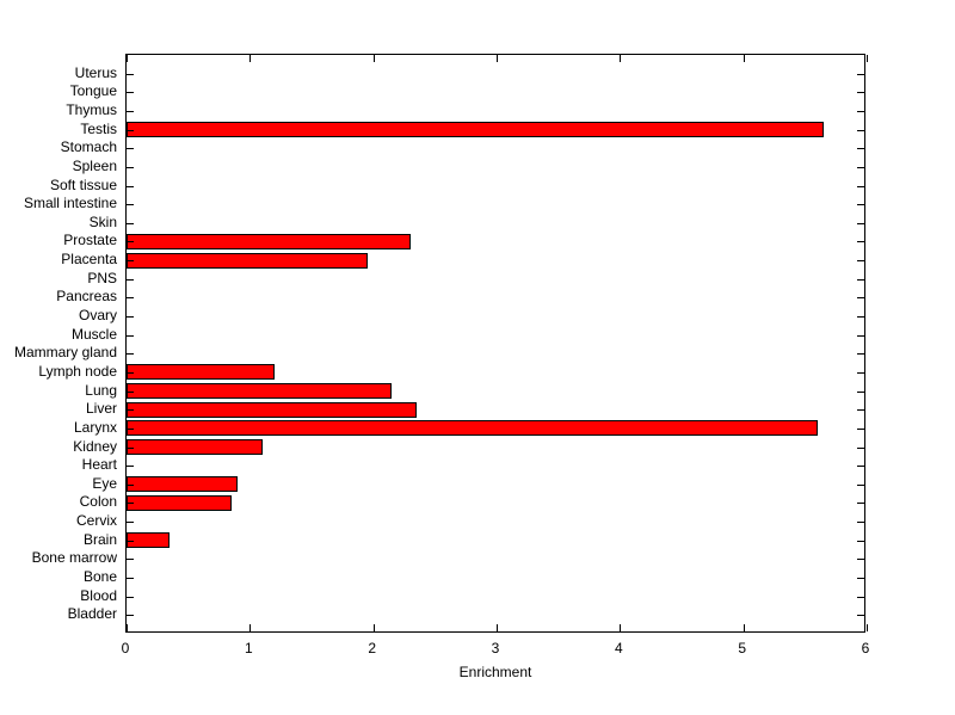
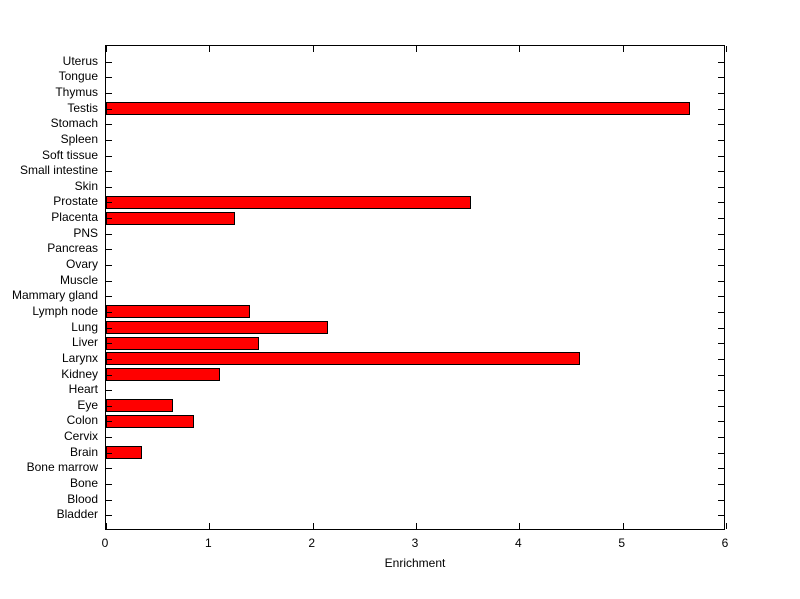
Prostate: 2.30 -> 3.53
Placenta: 1.95 -> 1.25
Lymph node: 1.20 -> 1.39
Liver: 2.35 -> 1.48
Larynx: 5.60 -> 4.59
Eye: 0.90 -> 0.65
